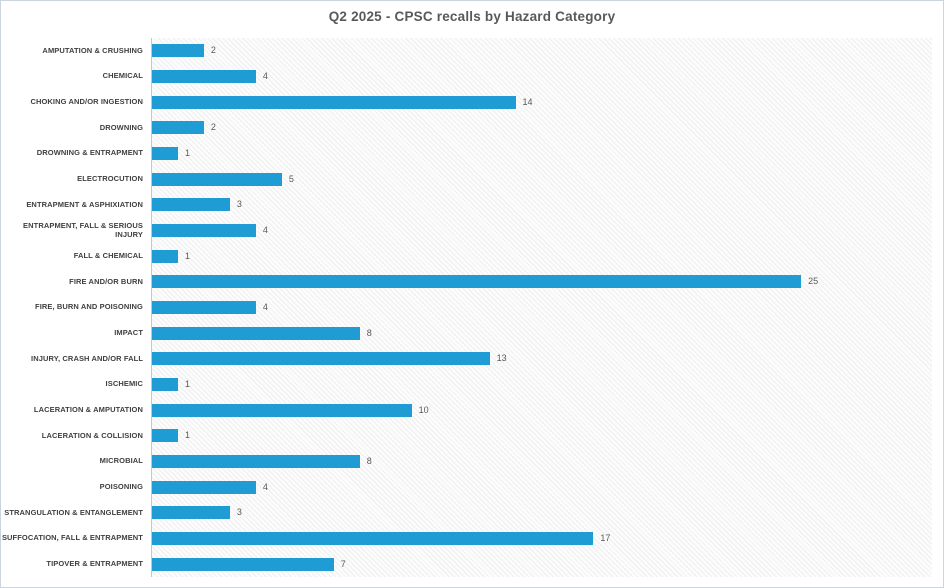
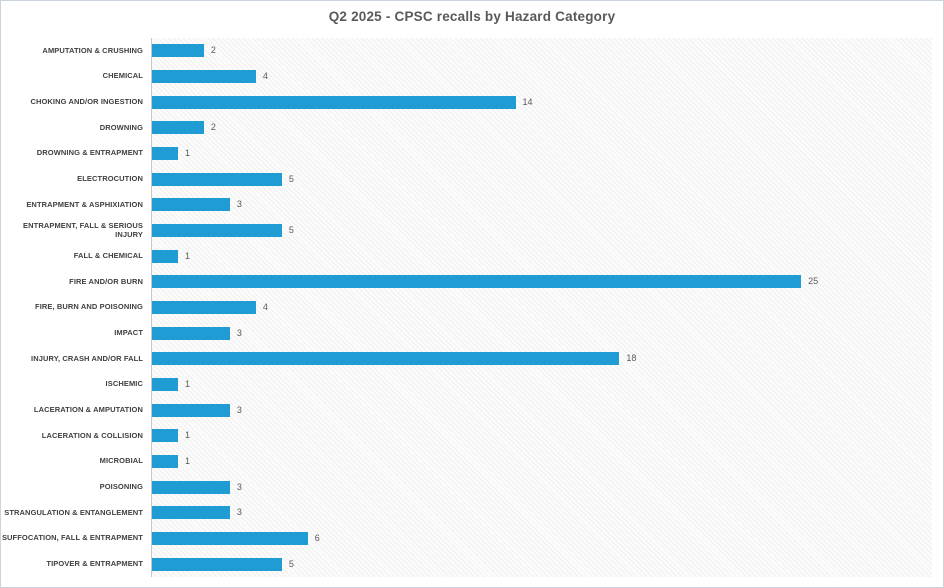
ENTRAPMENT, FALL & SERIOUS INJURY: 4 -> 5
IMPACT: 8 -> 3
INJURY, CRASH AND/OR FALL: 13 -> 18
LACERATION & AMPUTATION: 10 -> 3
MICROBIAL: 8 -> 1
POISONING: 4 -> 3
SUFFOCATION, FALL & ENTRAPMENT: 17 -> 6
TIPOVER & ENTRAPMENT: 7 -> 5
